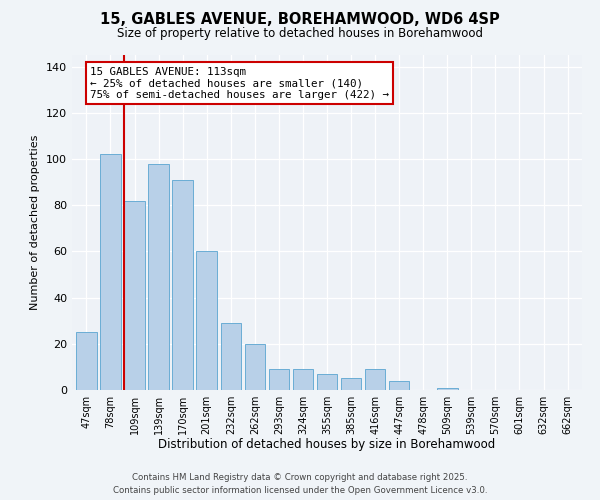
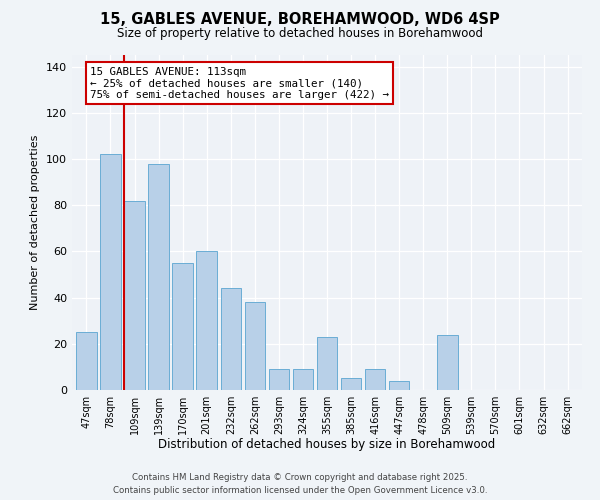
170sqm: 91 -> 55
232sqm: 29 -> 44
262sqm: 20 -> 38
355sqm: 7 -> 23
509sqm: 1 -> 24
